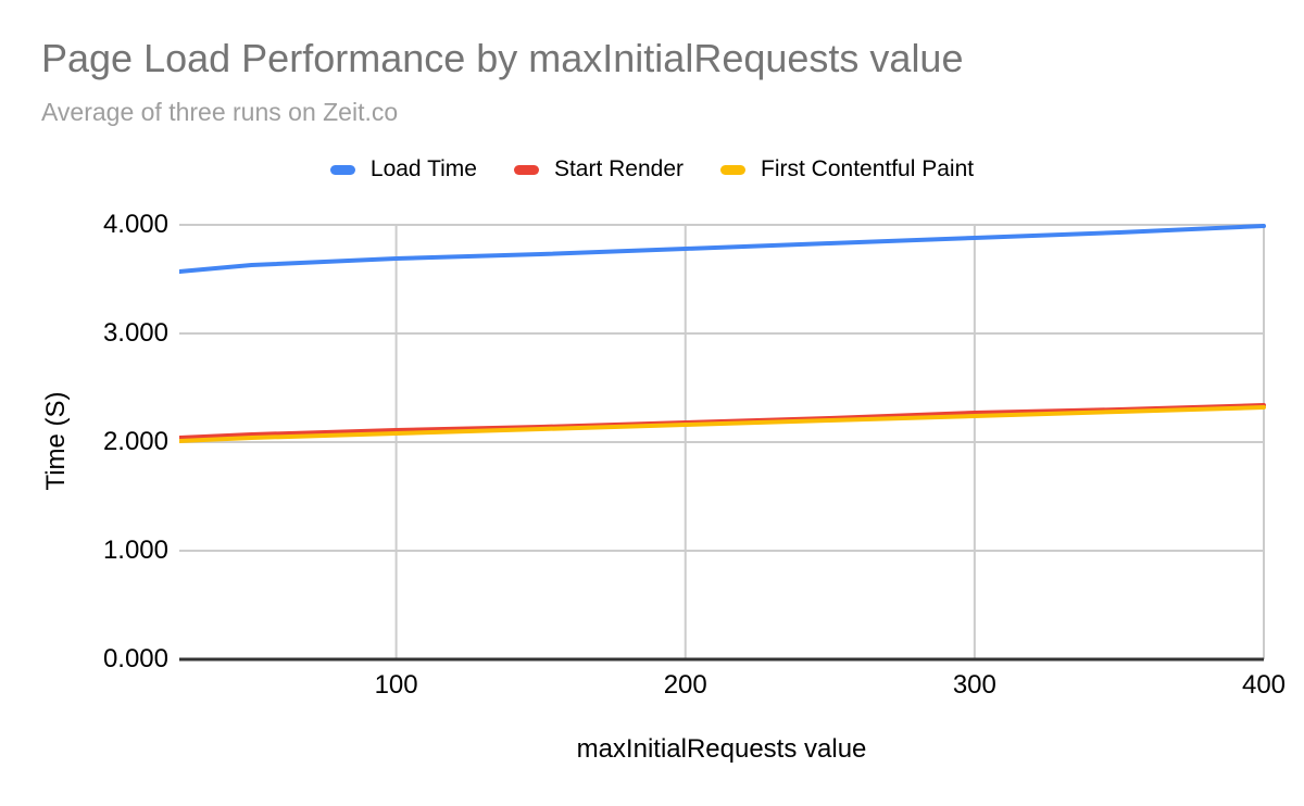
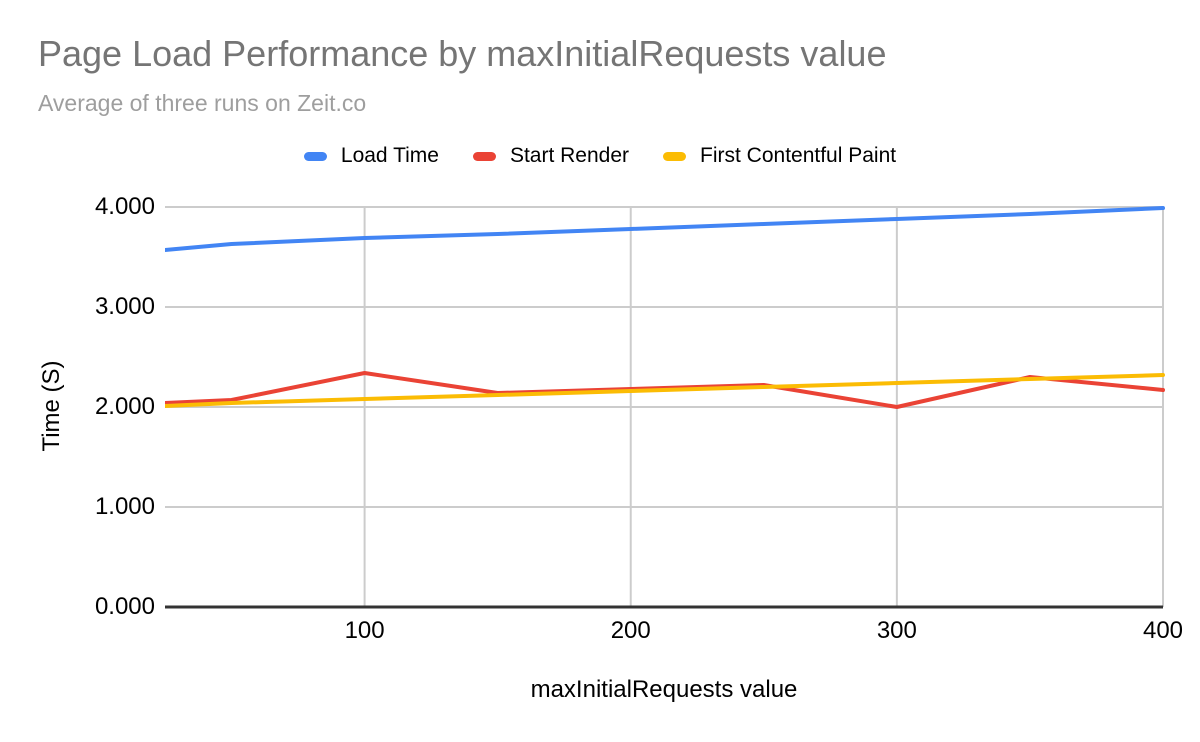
Start Render/100: 2.11 -> 2.34
Start Render/300: 2.27 -> 2.00
Start Render/400: 2.34 -> 2.17
